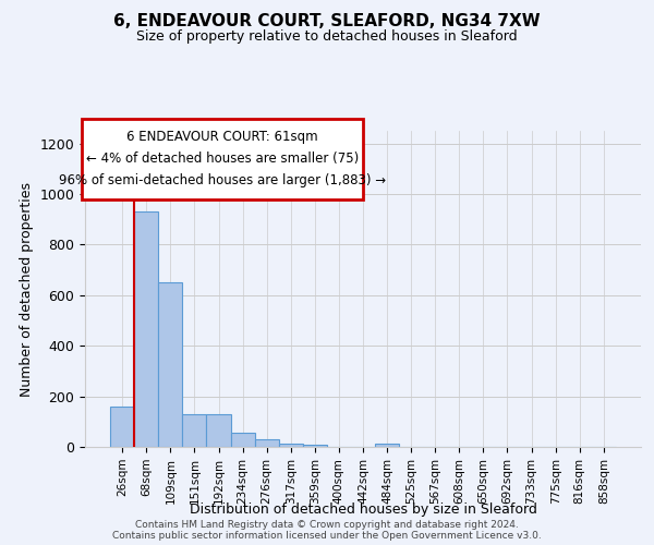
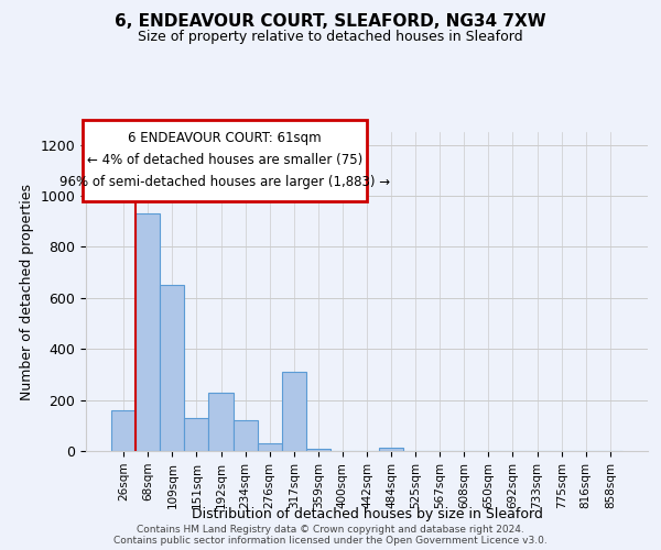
192sqm: 130 -> 230
234sqm: 58 -> 120
317sqm: 15 -> 310
